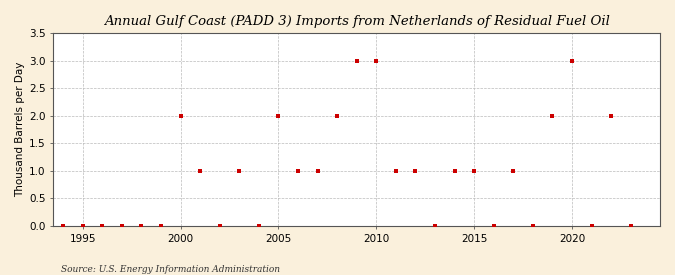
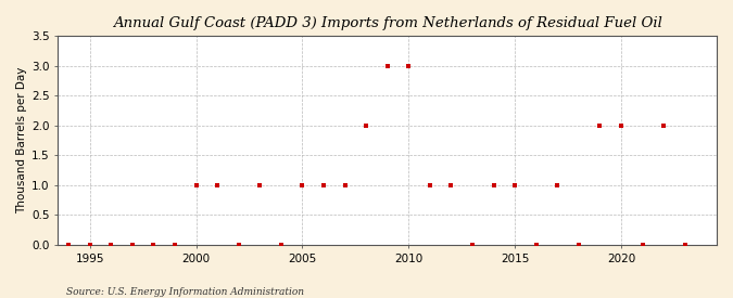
2000: 2 -> 1
2005: 2 -> 1
2020: 3 -> 2
